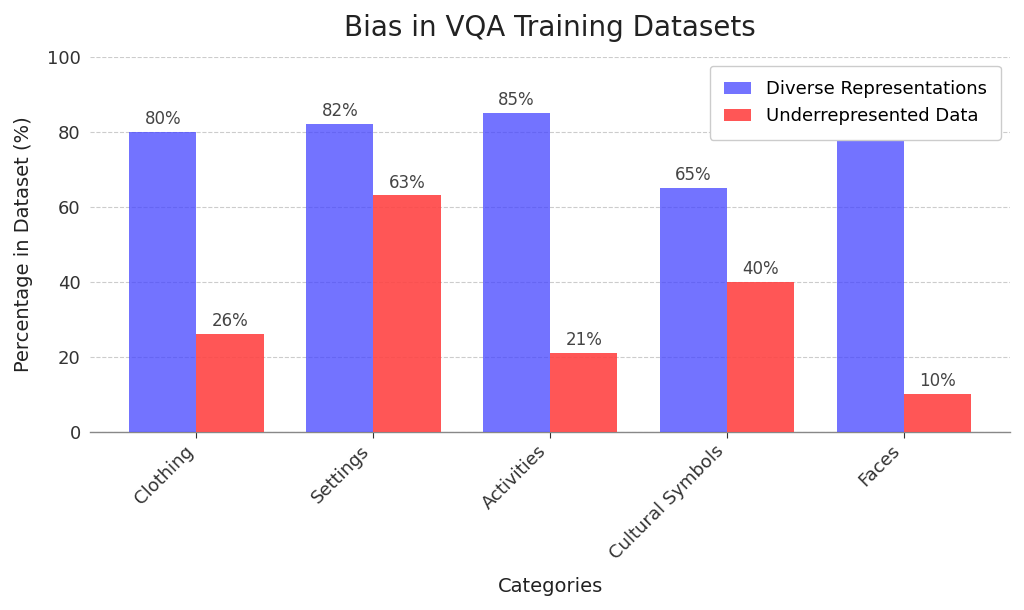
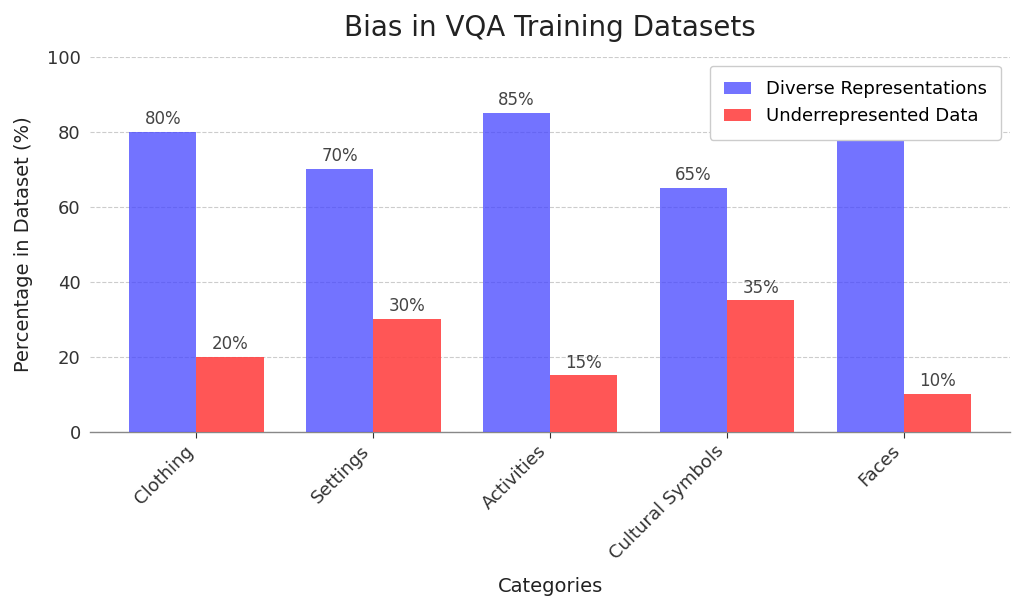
Underrepresented Data/Clothing: 26% -> 20%
Diverse Representations/Settings: 82% -> 70%
Underrepresented Data/Settings: 63% -> 30%
Underrepresented Data/Activities: 21% -> 15%
Underrepresented Data/Cultural Symbols: 40% -> 35%
